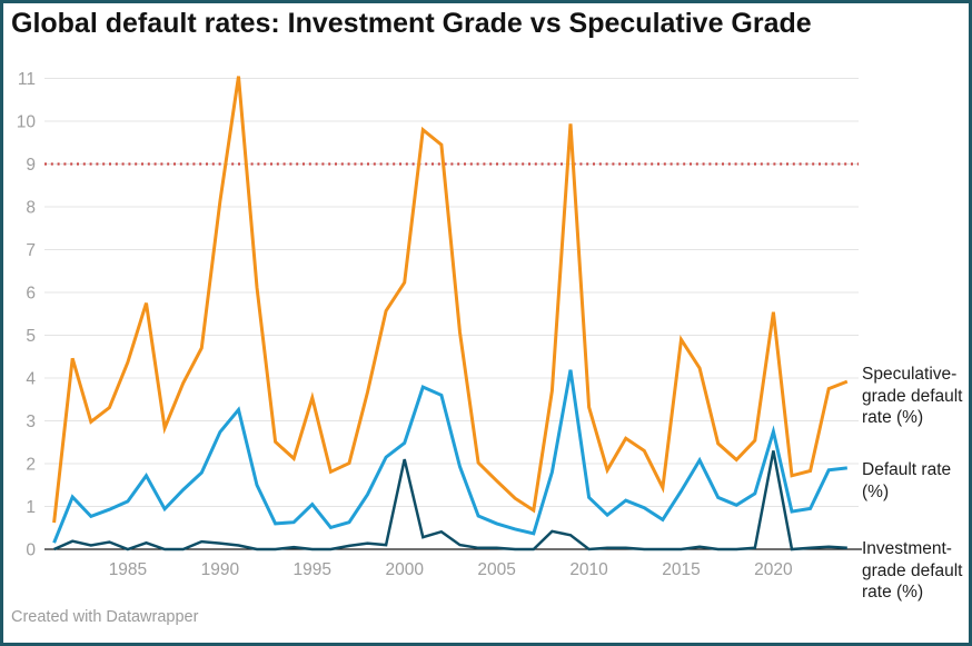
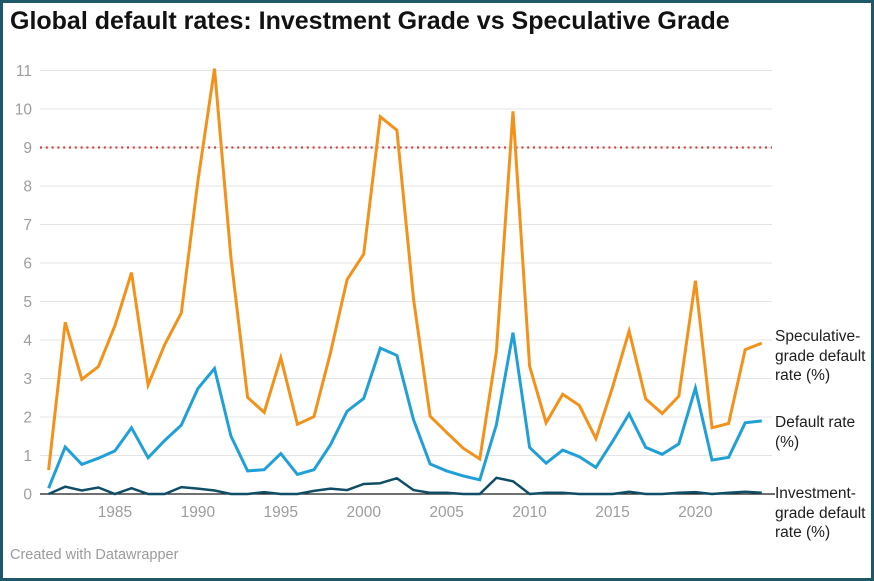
Investment-grade default rate (%)/2000: 2.1 -> 0.3
Speculative-grade default rate (%)/2015: 4.9 -> 2.8
Investment-grade default rate (%)/2020: 2.3 -> 0.1
